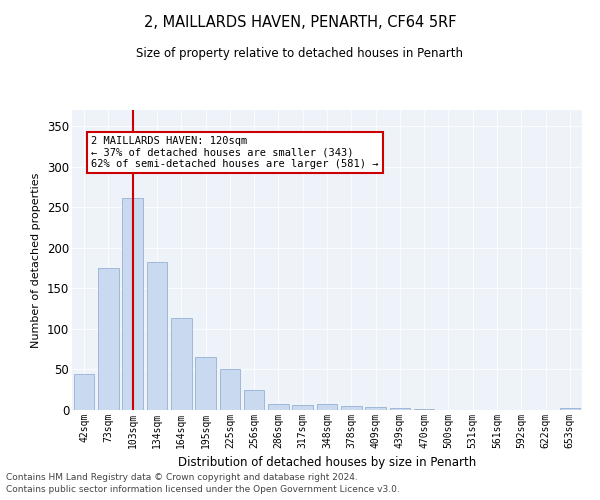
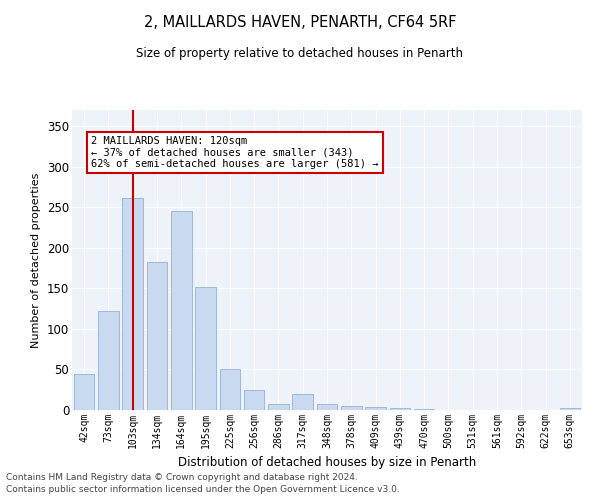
73sqm: 175 -> 122
164sqm: 113 -> 246
195sqm: 65 -> 152
317sqm: 6 -> 20
